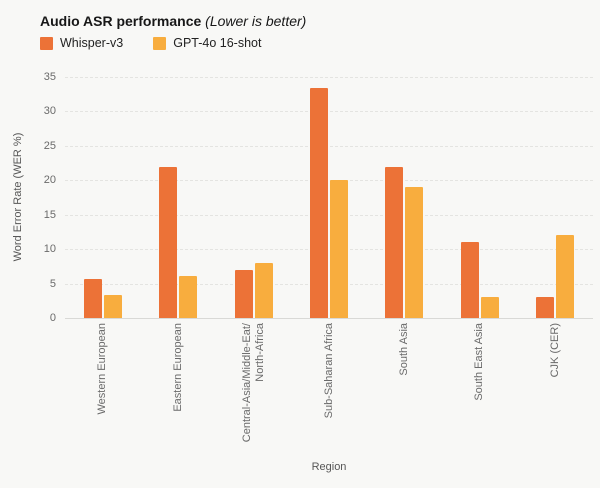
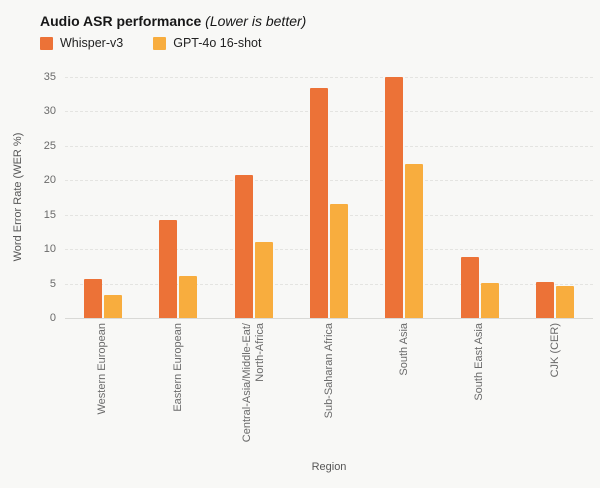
Whisper-v3/Eastern European: 22 -> 14
Whisper-v3/Central-Asia/Middle-Eat/ North-Africa: 7 -> 21
GPT-4o 16-shot/Central-Asia/Middle-Eat/ North-Africa: 8 -> 11
GPT-4o 16-shot/Sub-Saharan Africa: 20 -> 17
Whisper-v3/South Asia: 22 -> 35
GPT-4o 16-shot/South Asia: 19 -> 22
Whisper-v3/South East Asia: 11 -> 9
GPT-4o 16-shot/South East Asia: 3 -> 5
Whisper-v3/CJK (CER): 3 -> 5
GPT-4o 16-shot/CJK (CER): 12 -> 5
